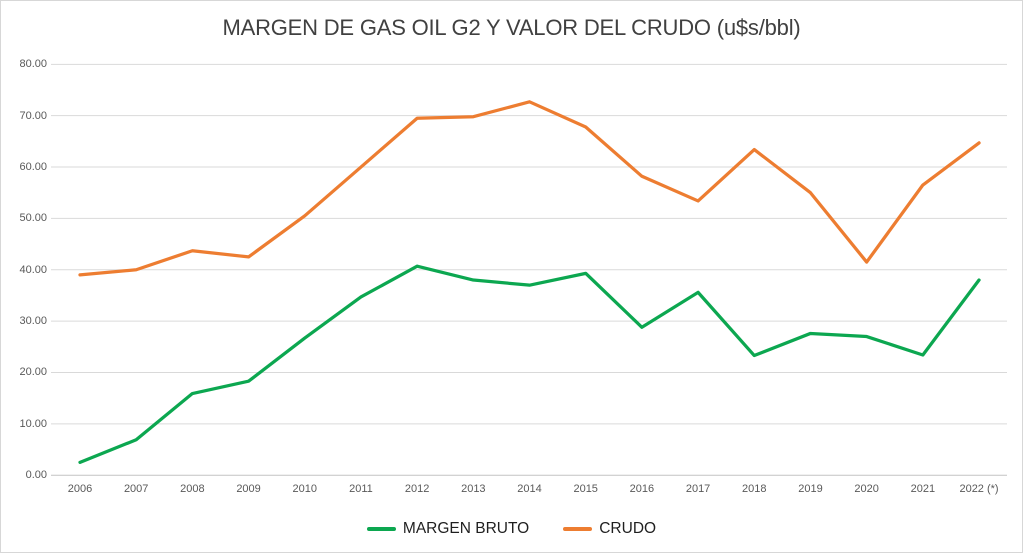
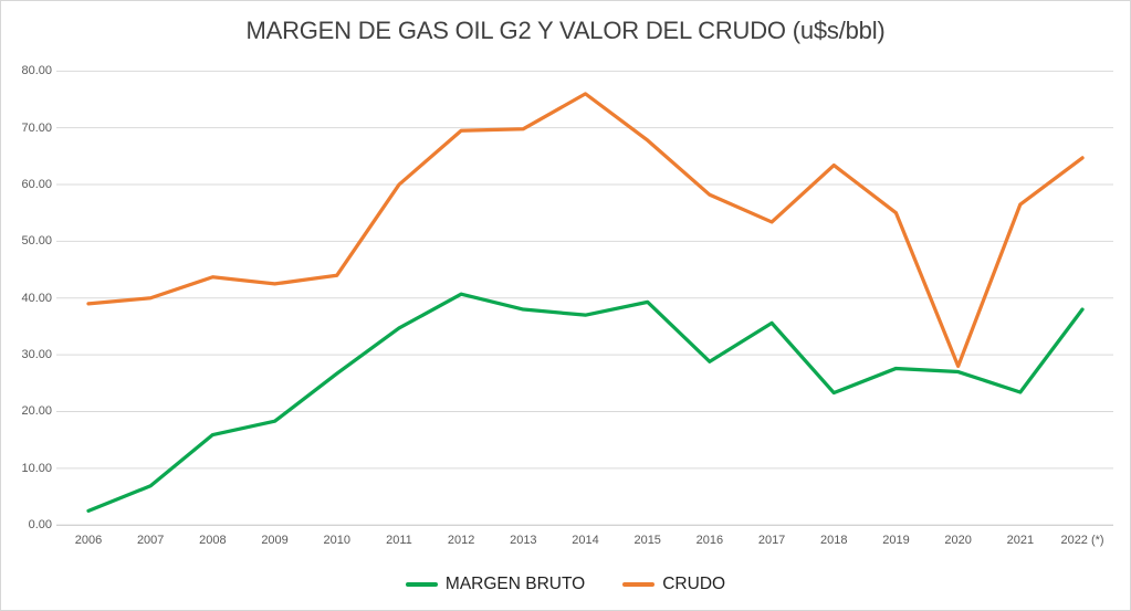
CRUDO/2010: 50 -> 44
CRUDO/2014: 73 -> 76
CRUDO/2020: 42 -> 28
